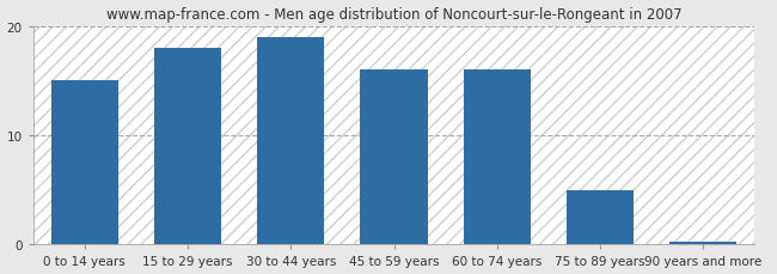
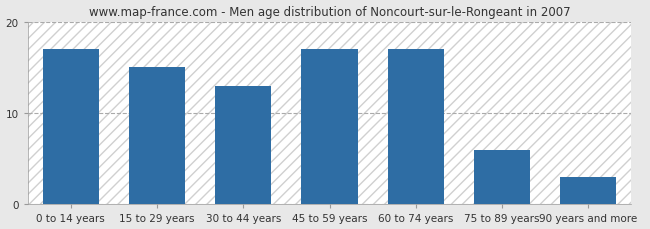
0 to 14 years: 15.0 -> 17.0
15 to 29 years: 18.0 -> 15.0
30 to 44 years: 19.0 -> 13.0
45 to 59 years: 16.0 -> 17.0
60 to 74 years: 16.0 -> 17.0
75 to 89 years: 5.0 -> 6.0
90 years and more: 0.3 -> 3.0
